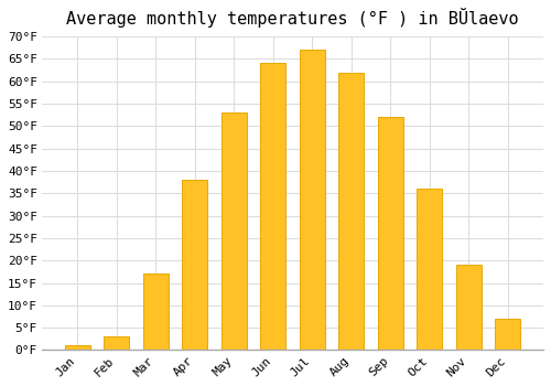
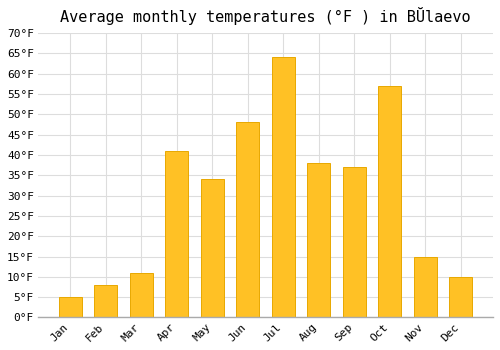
Jan: 1°F -> 5°F
Feb: 3°F -> 8°F
Mar: 17°F -> 11°F
Apr: 38°F -> 41°F
May: 53°F -> 34°F
Jun: 64°F -> 48°F
Jul: 67°F -> 64°F
Aug: 62°F -> 38°F
Sep: 52°F -> 37°F
Oct: 36°F -> 57°F
Nov: 19°F -> 15°F
Dec: 7°F -> 10°F
